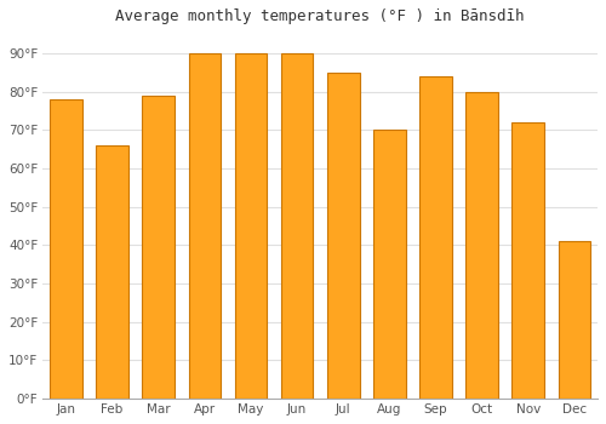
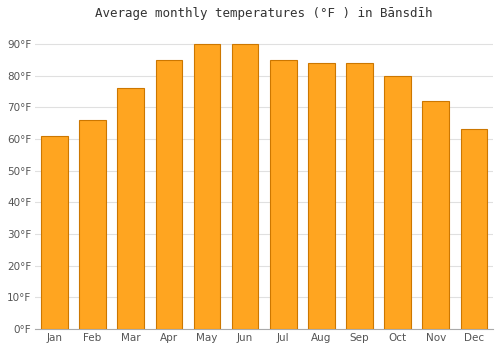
Jan: 78°F -> 61°F
Mar: 79°F -> 76°F
Apr: 90°F -> 85°F
Aug: 70°F -> 84°F
Dec: 41°F -> 63°F
